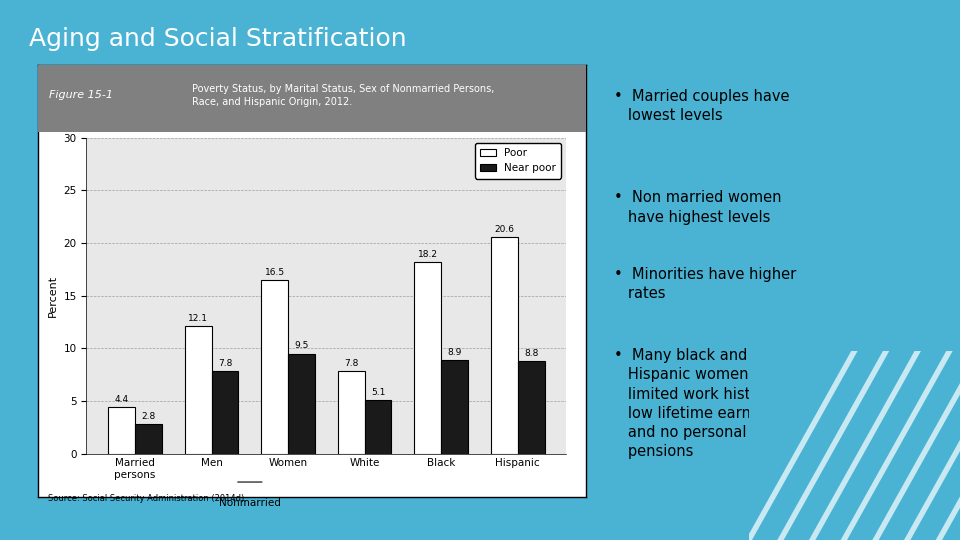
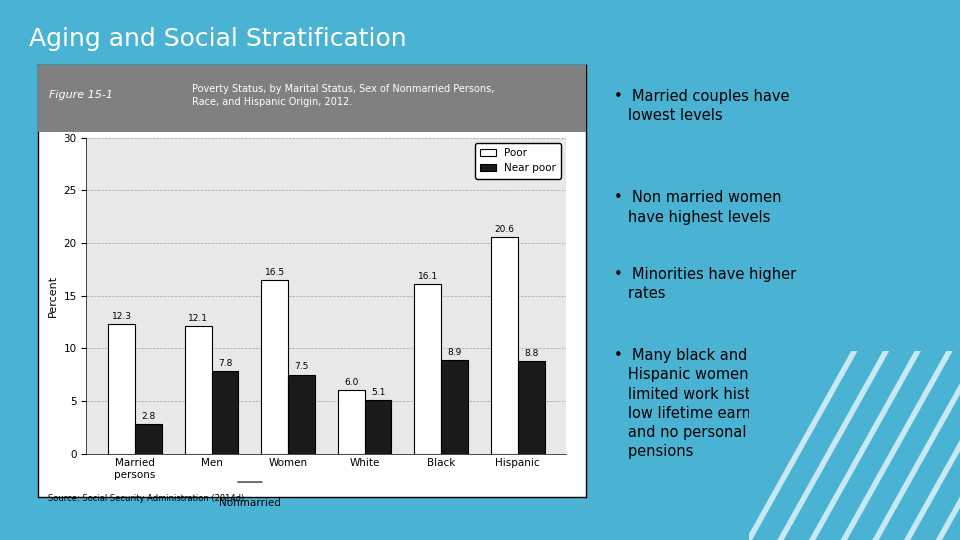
Poor/Married persons: 4.4 -> 12.3
Near poor/Women: 9.5 -> 7.5
Poor/White: 7.8 -> 6.0
Poor/Black: 18.2 -> 16.1
